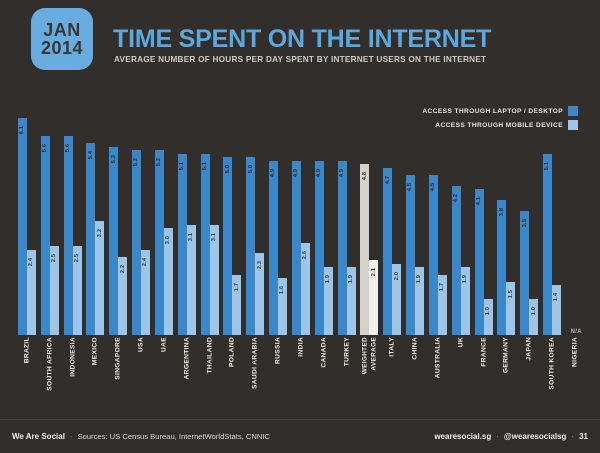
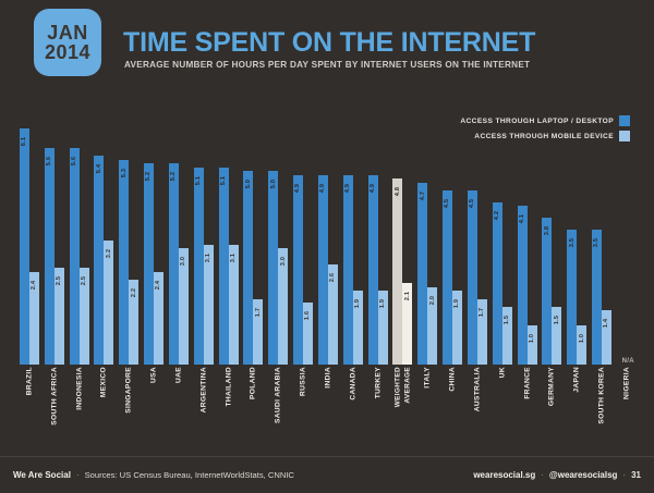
ACCESS THROUGH MOBILE DEVICE/SAUDI ARABIA: 2.3 -> 3.0
ACCESS THROUGH MOBILE DEVICE/UK: 1.9 -> 1.5
ACCESS THROUGH LAPTOP / DESKTOP/SOUTH KOREA: 5.1 -> 3.5
